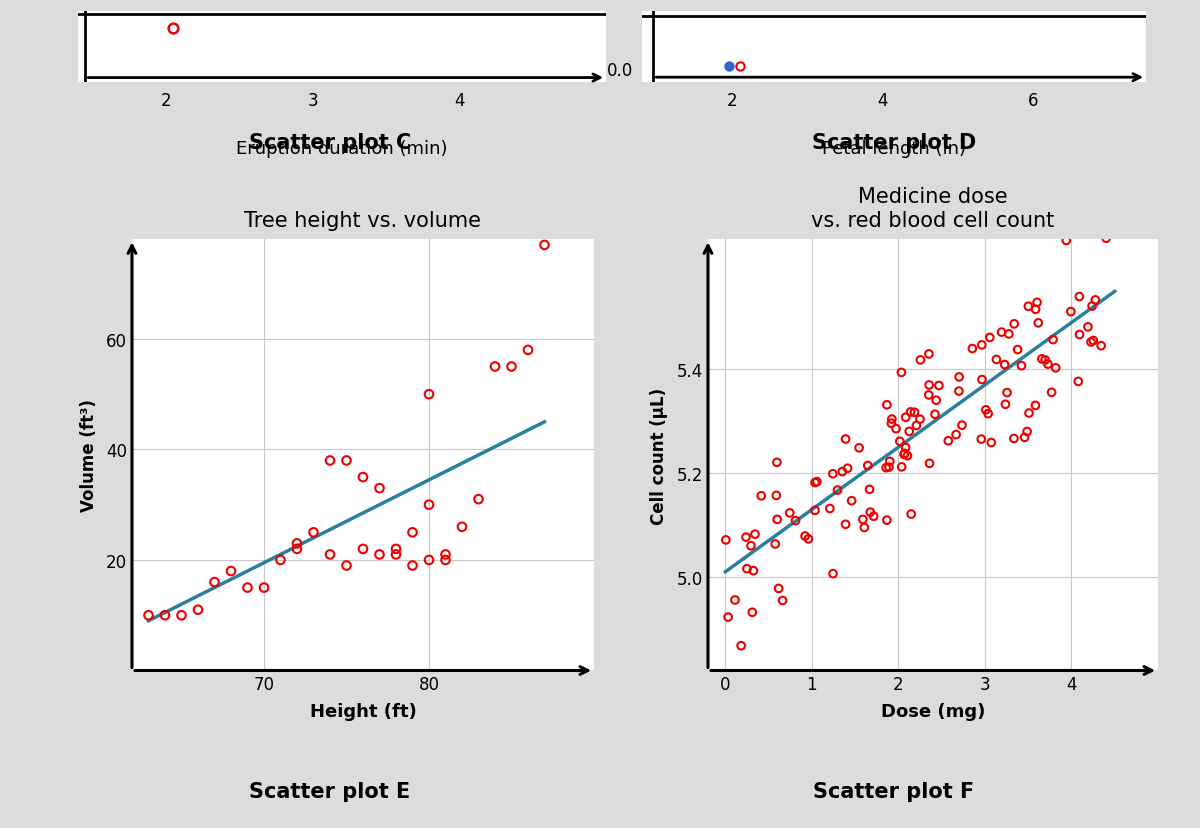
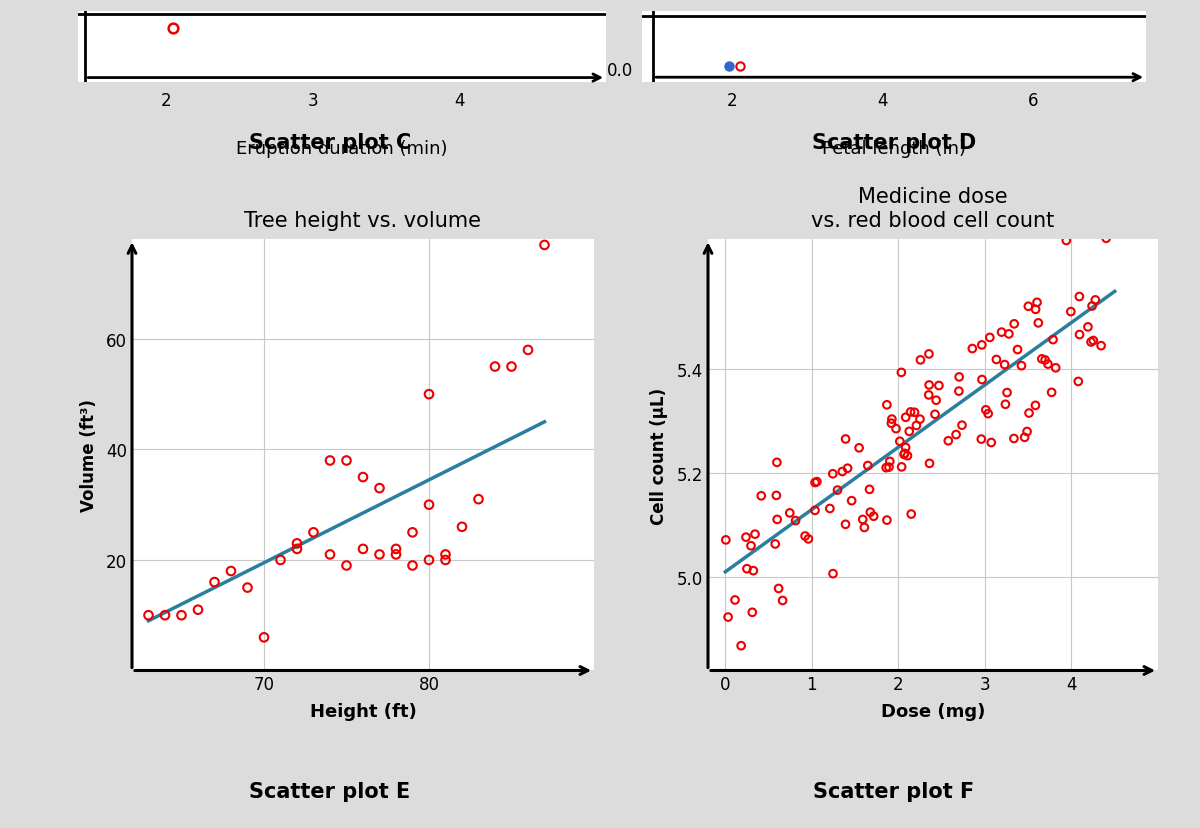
Tree height vs. volume/70: 15 -> 6
